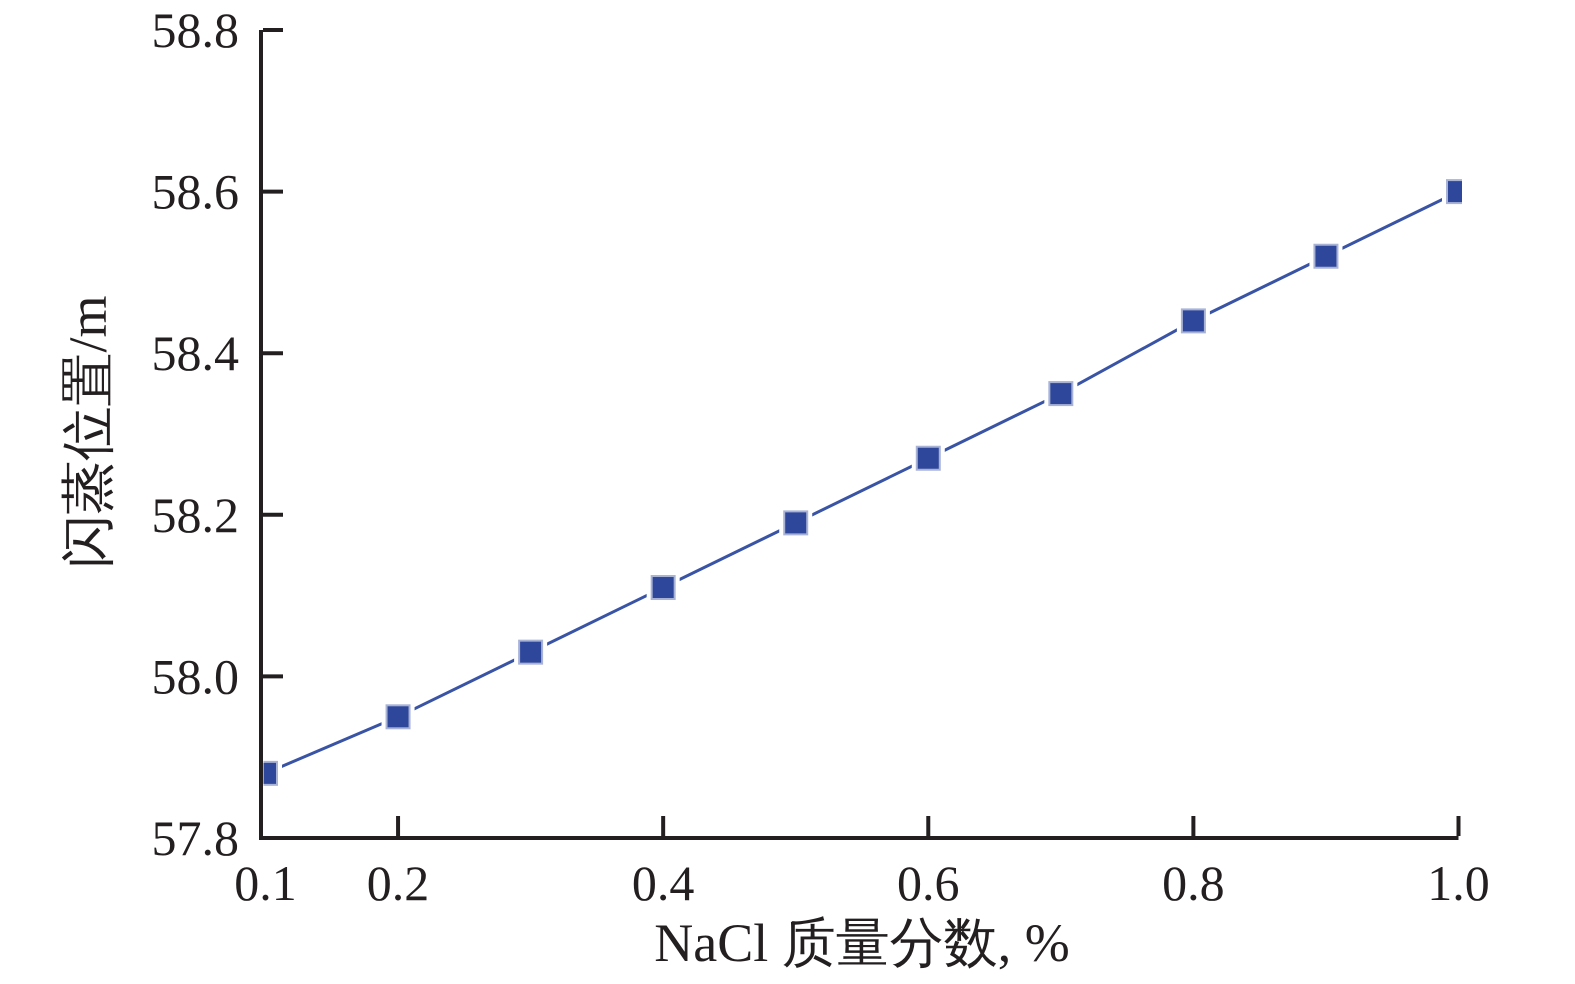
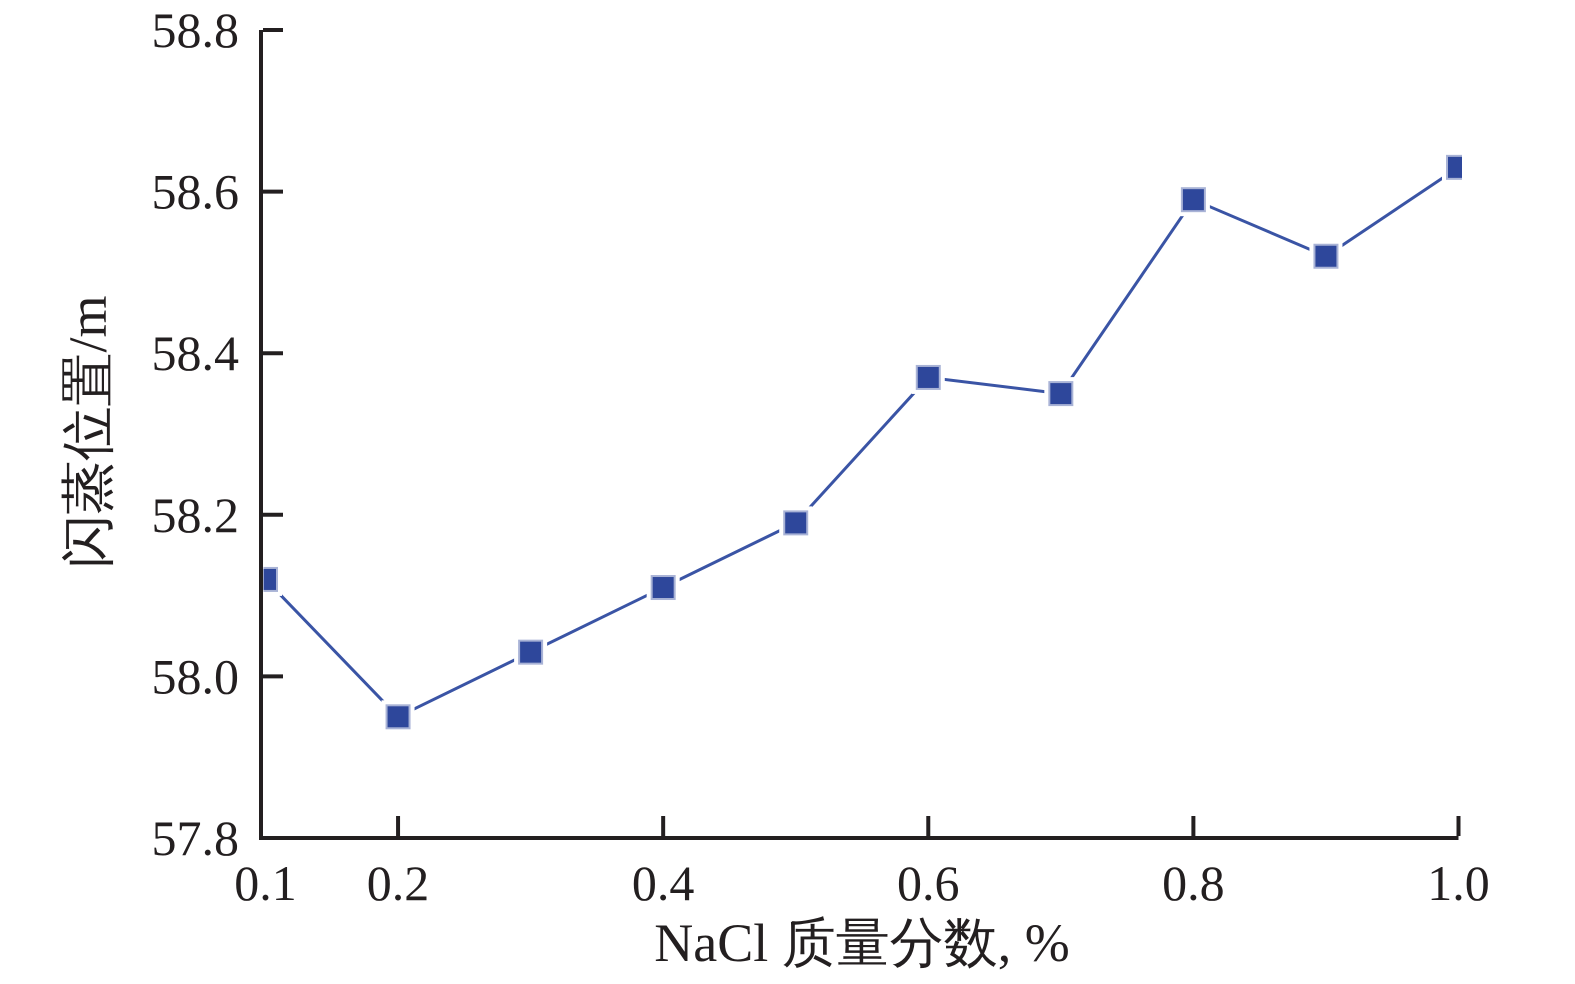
0.1: 57.88 -> 58.12
0.6: 58.27 -> 58.37
0.8: 58.44 -> 58.59
1.0: 58.60 -> 58.63
